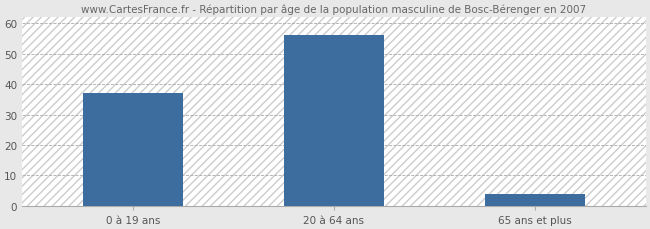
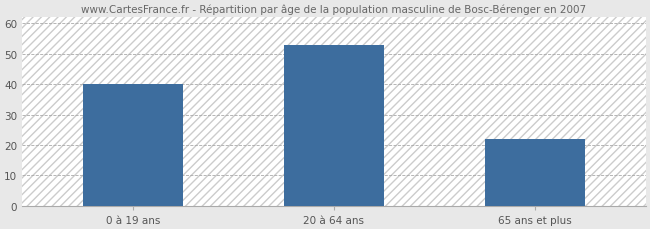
0 à 19 ans: 37 -> 40
20 à 64 ans: 56 -> 53
65 ans et plus: 4 -> 22
